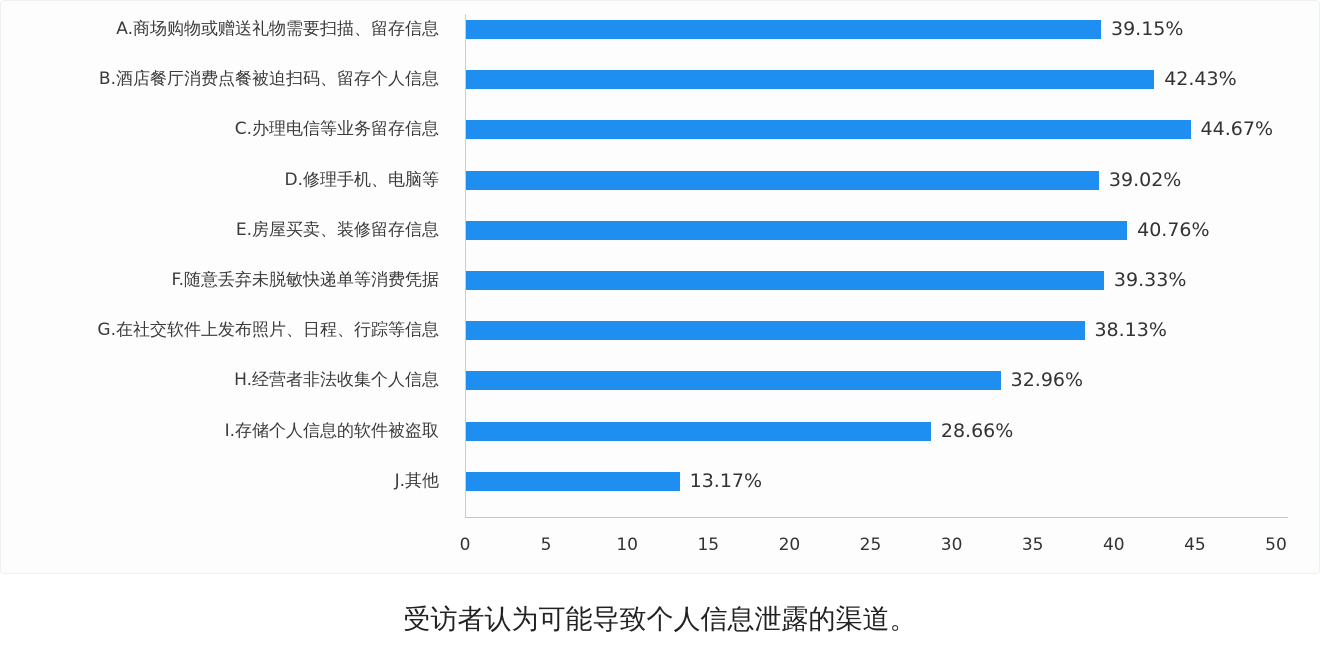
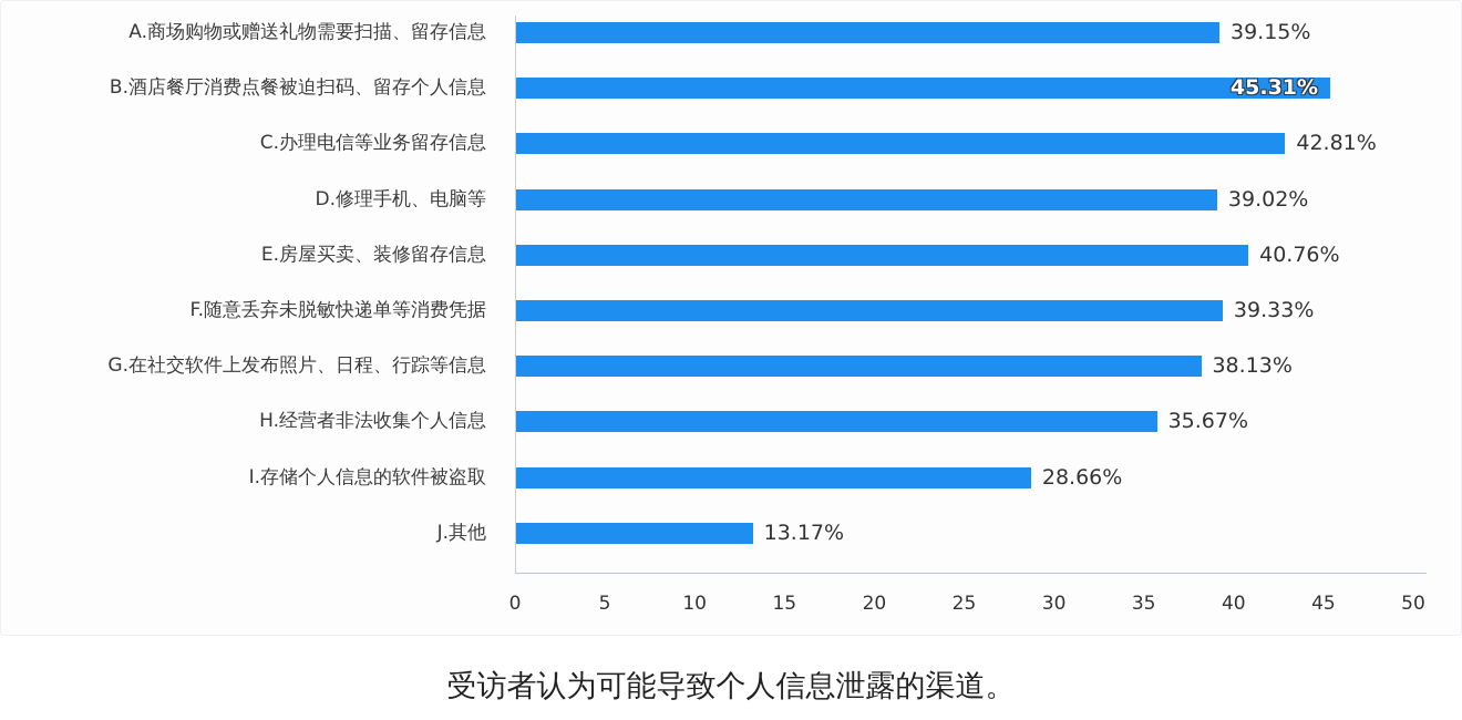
B.酒店餐厅消费点餐被迫扫码、留存个人信息: 42.43% -> 45.31%
C.办理电信等业务留存信息: 44.67% -> 42.81%
H.经营者非法收集个人信息: 32.96% -> 35.67%
